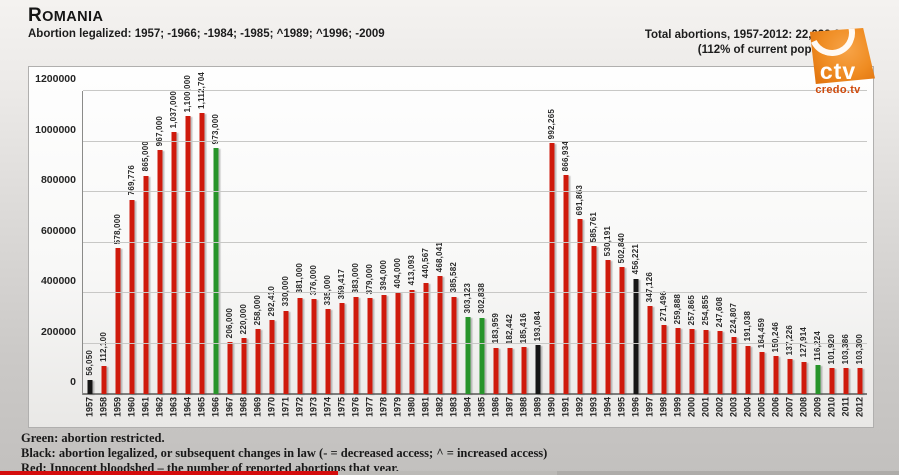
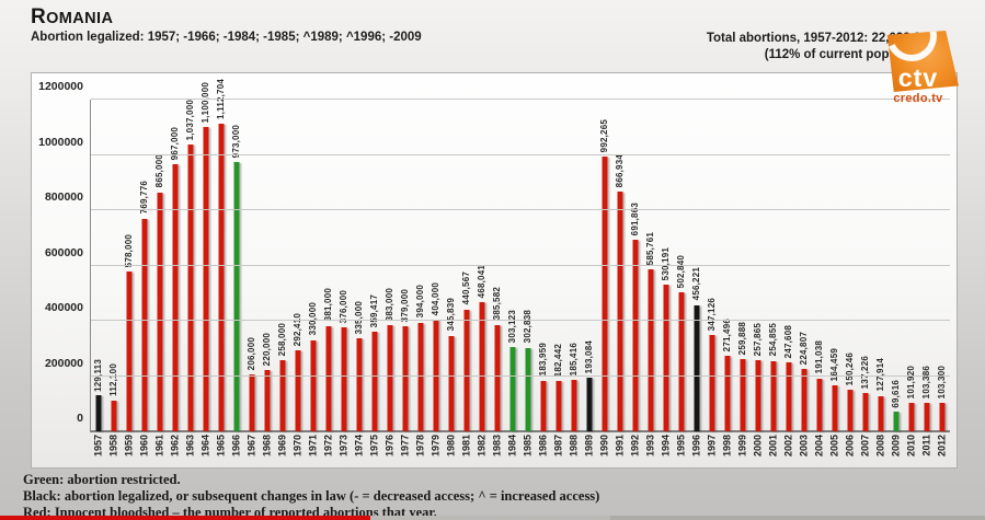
1957: 56,050 -> 129,113
1980: 413,093 -> 345,839
2009: 116,224 -> 69,616
